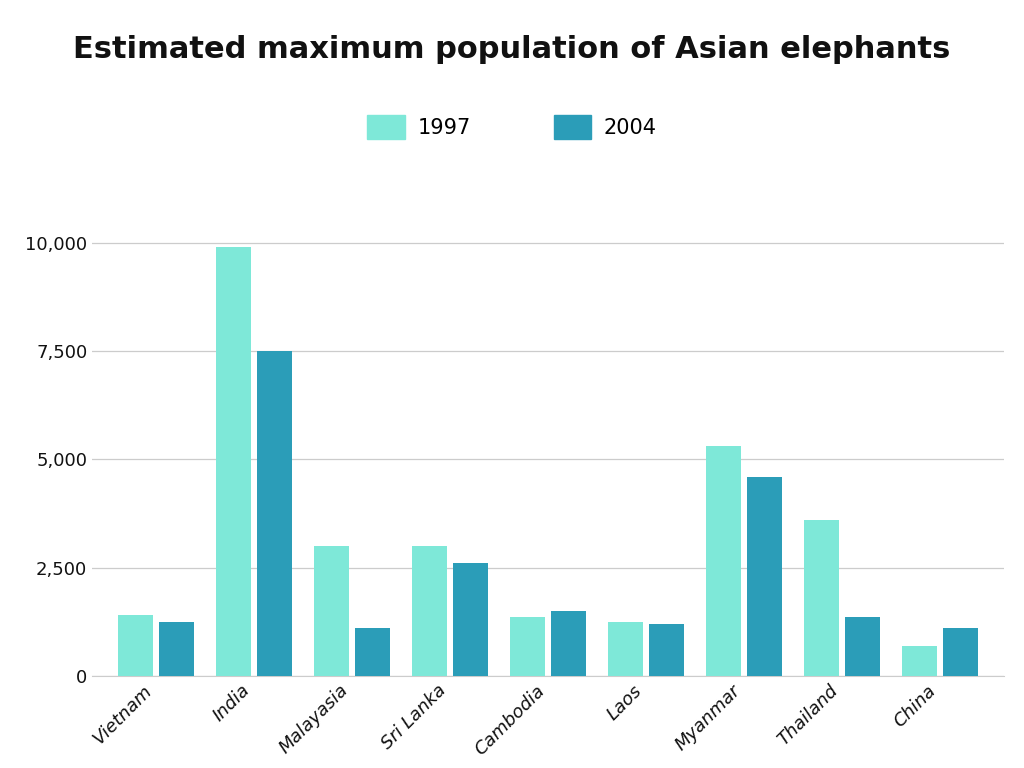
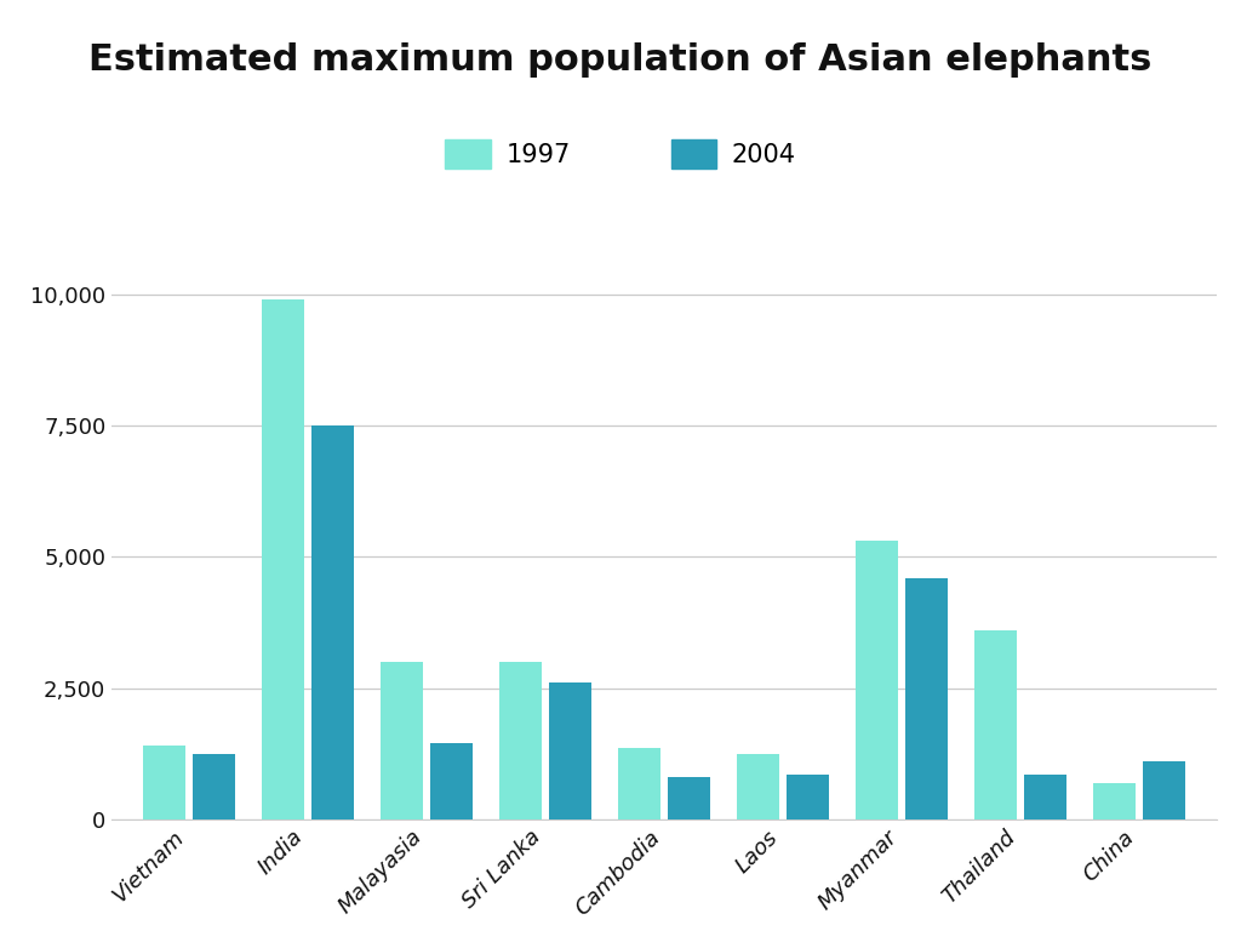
2004/Malayasia: 1,100 -> 1,450
2004/Cambodia: 1,500 -> 800
2004/Laos: 1,200 -> 850
2004/Thailand: 1,350 -> 850
